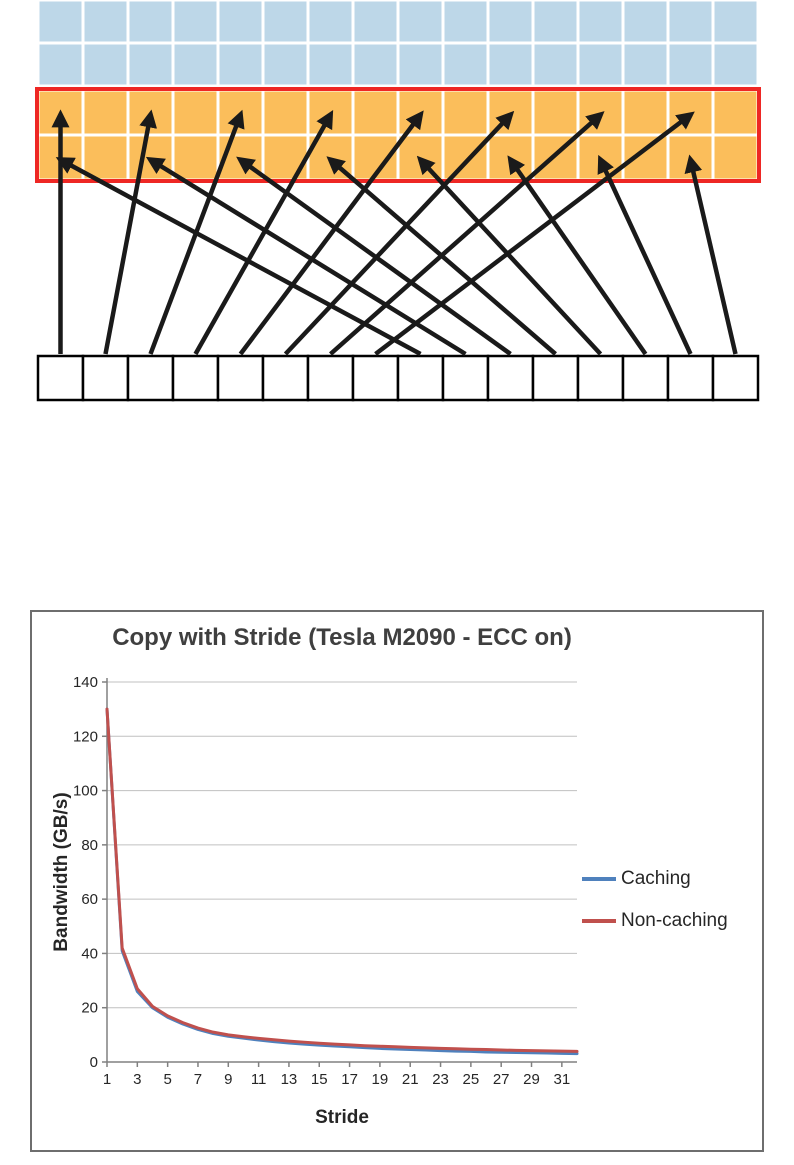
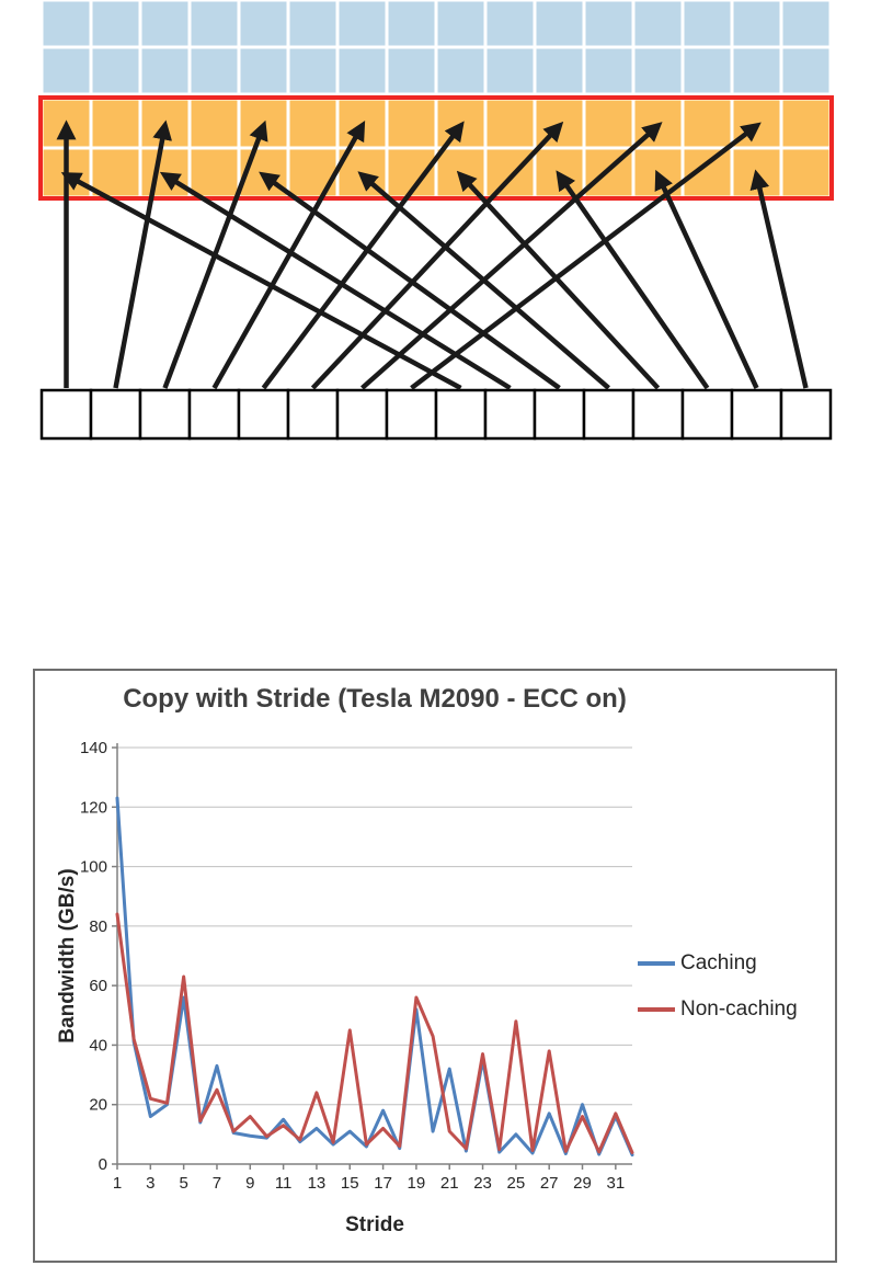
Caching/1: 130 -> 123
Non-caching/1: 130 -> 84
Caching/3: 26 -> 16
Non-caching/3: 27 -> 22
Caching/5: 16 -> 56
Non-caching/5: 17 -> 63
Caching/7: 12 -> 33
Non-caching/7: 12 -> 25
Non-caching/9: 10 -> 16
Caching/11: 8 -> 15
Non-caching/11: 9 -> 13
Caching/13: 7 -> 12
Non-caching/13: 8 -> 24
Caching/15: 6 -> 11
Non-caching/15: 7 -> 45
Caching/17: 6 -> 18
Non-caching/17: 6 -> 12
Caching/19: 5 -> 52
Non-caching/19: 6 -> 56
Caching/20: 5 -> 11
Non-caching/20: 6 -> 43
Caching/21: 5 -> 32
Non-caching/21: 5 -> 11
Caching/23: 4 -> 35
Non-caching/23: 5 -> 37
Caching/25: 4 -> 10
Non-caching/25: 5 -> 48
Caching/27: 4 -> 17
Non-caching/27: 4 -> 38
Caching/29: 3 -> 20
Non-caching/29: 4 -> 16
Caching/31: 3 -> 16
Non-caching/31: 4 -> 17
